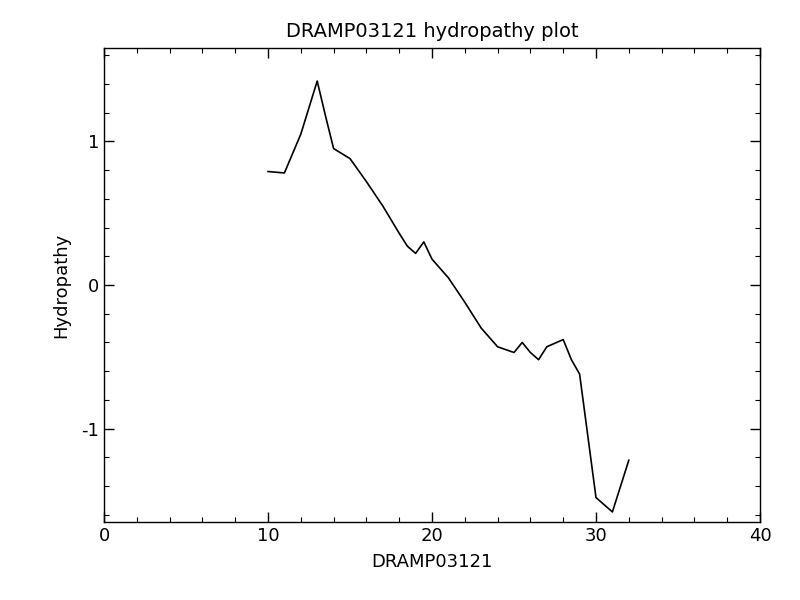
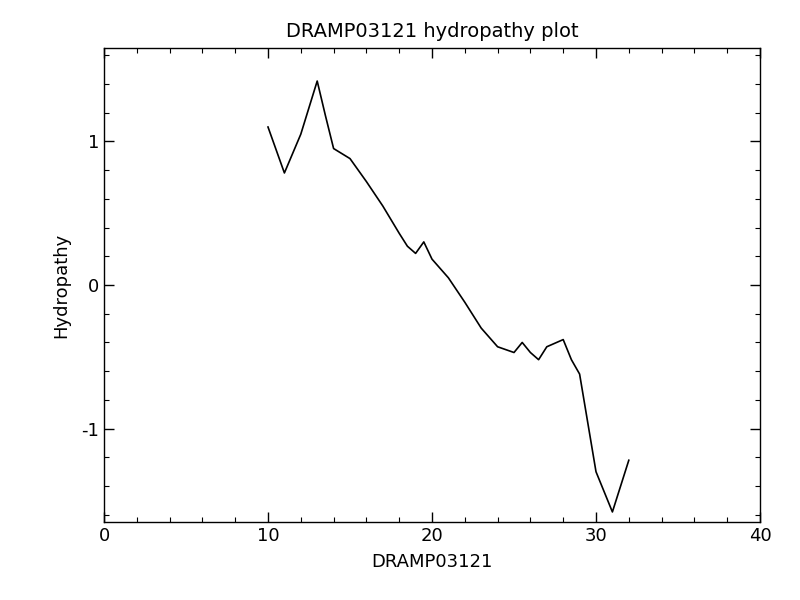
10: 0.79 -> 1.10
30: -1.48 -> -1.30
